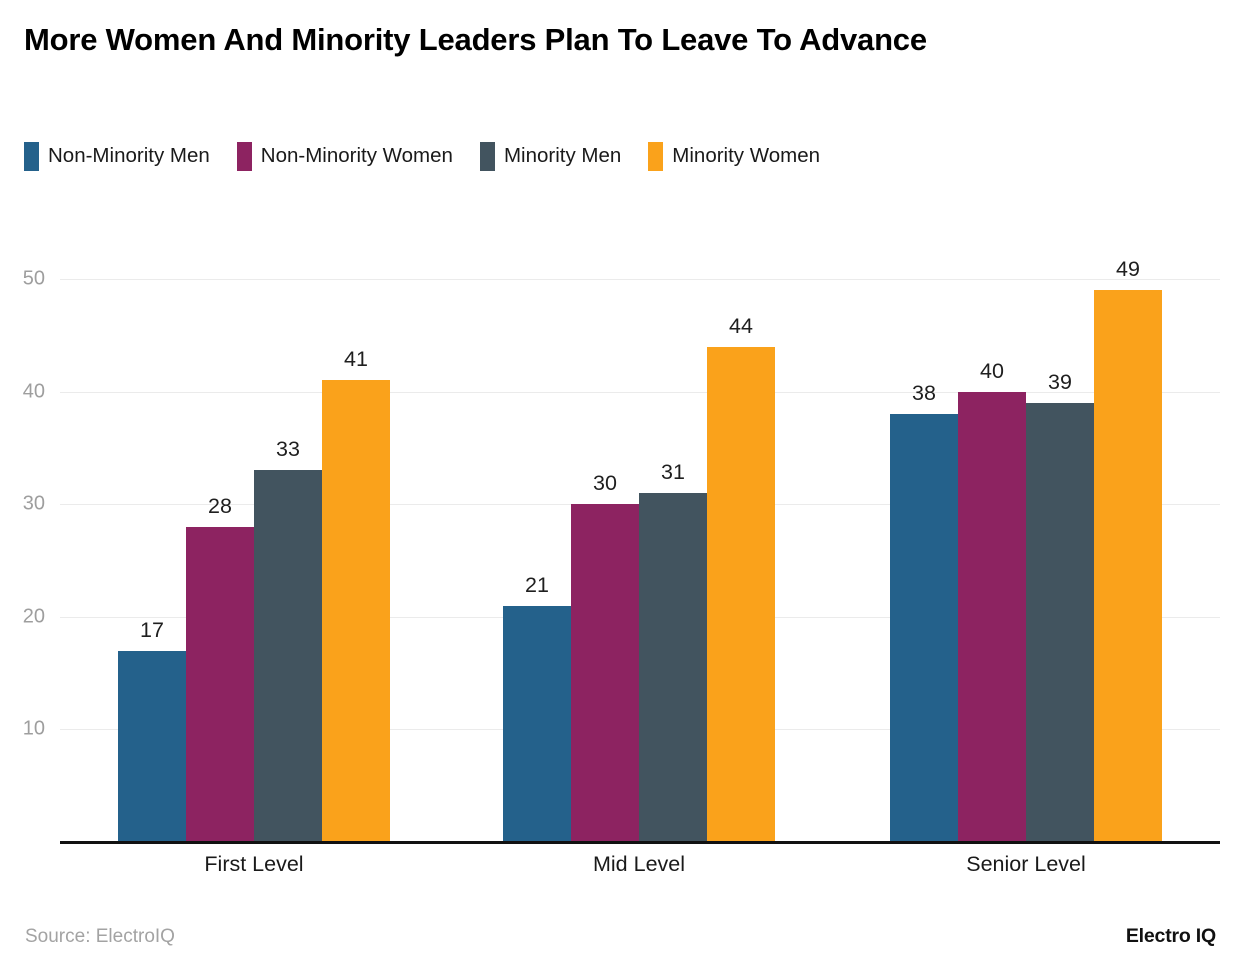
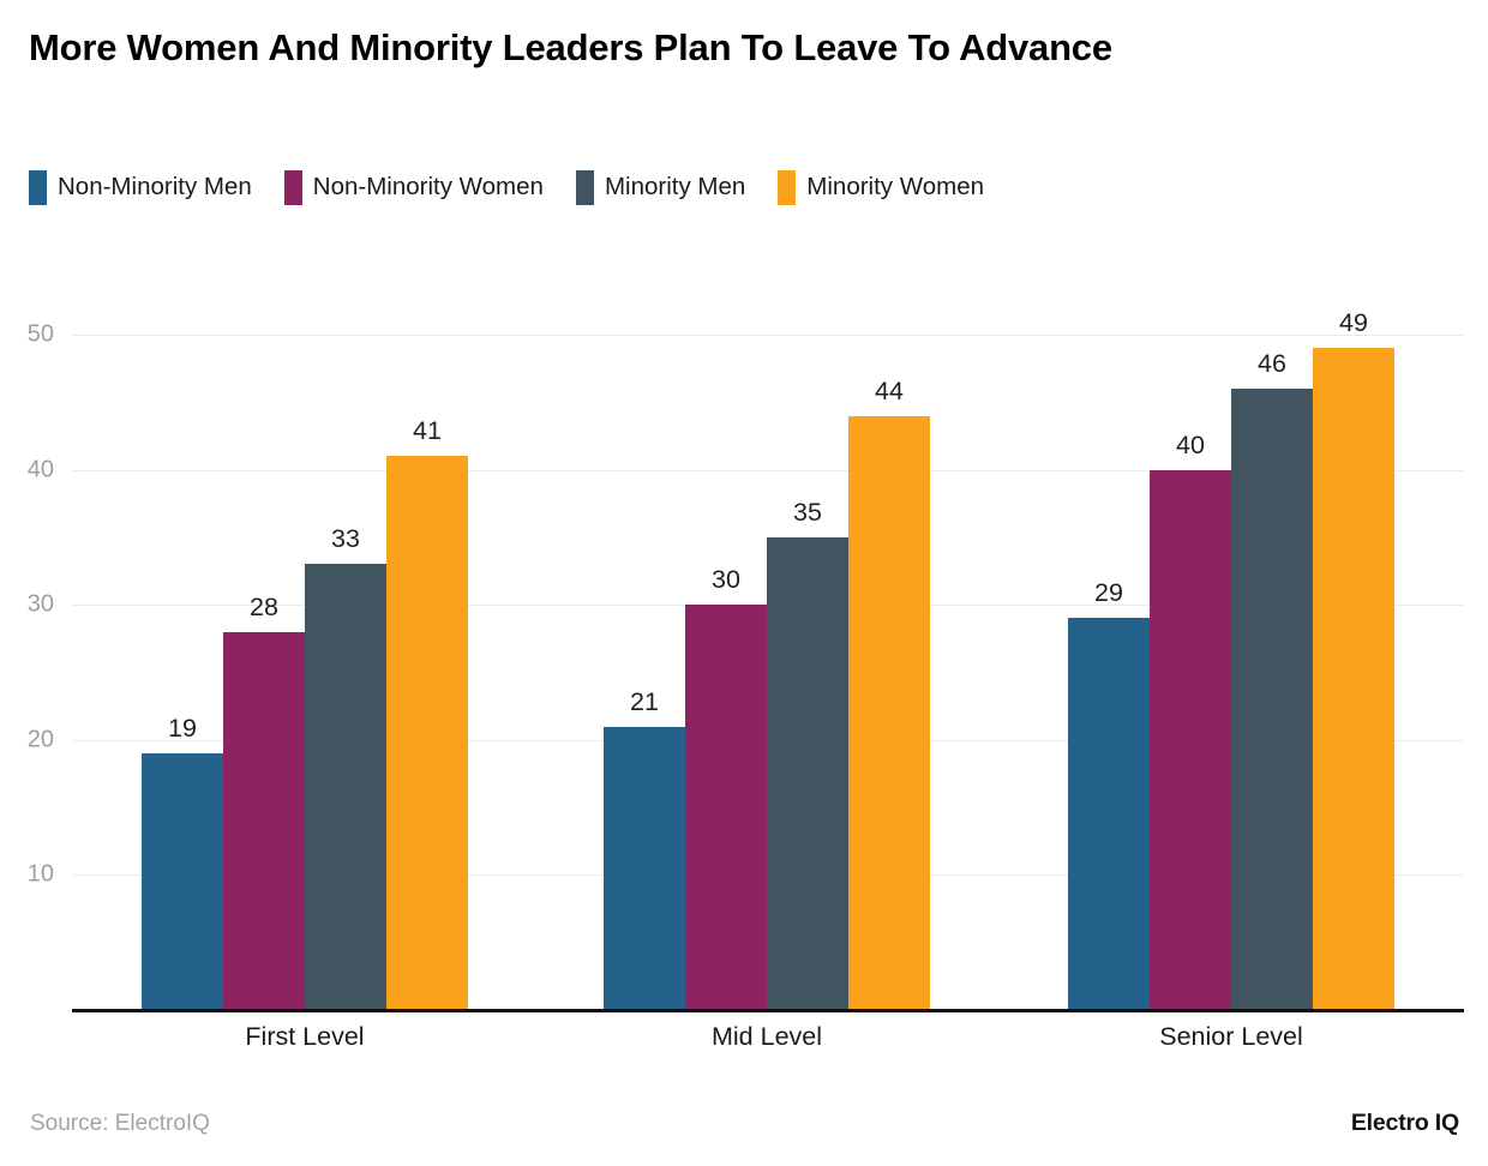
Non-Minority Men/First Level: 17 -> 19
Minority Men/Mid Level: 31 -> 35
Non-Minority Men/Senior Level: 38 -> 29
Minority Men/Senior Level: 39 -> 46
